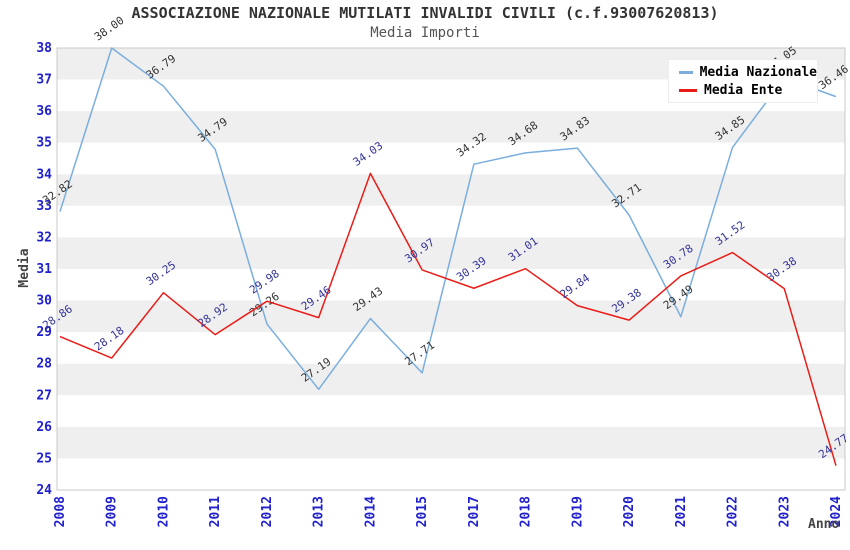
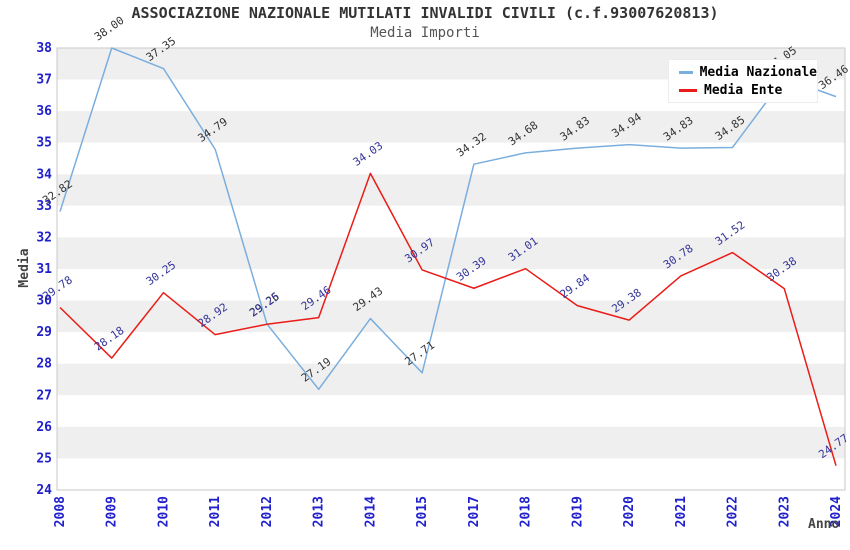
Media Ente/2008: 28.86 -> 29.78
Media Nazionale/2010: 36.79 -> 37.35
Media Ente/2012: 29.98 -> 29.25
Media Nazionale/2020: 32.71 -> 34.94
Media Nazionale/2021: 29.49 -> 34.83
